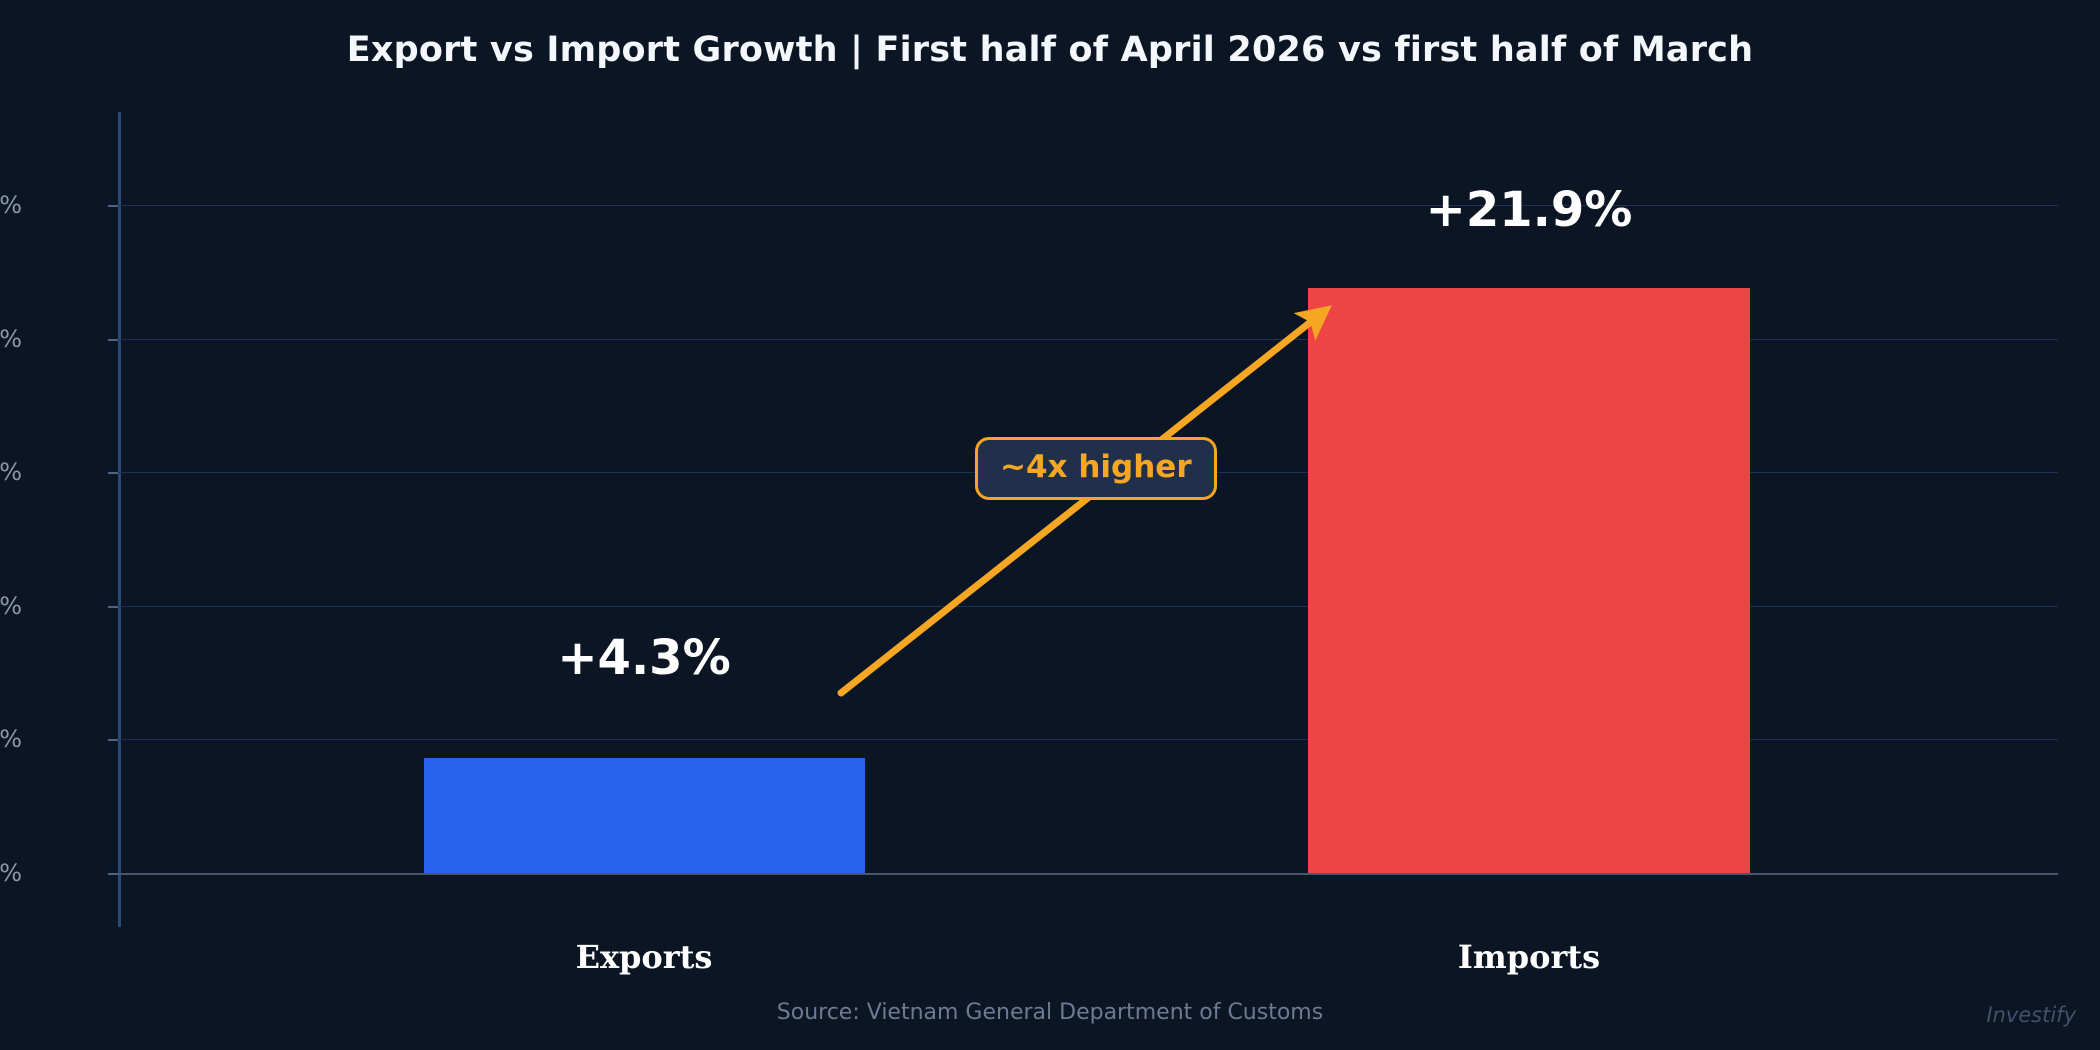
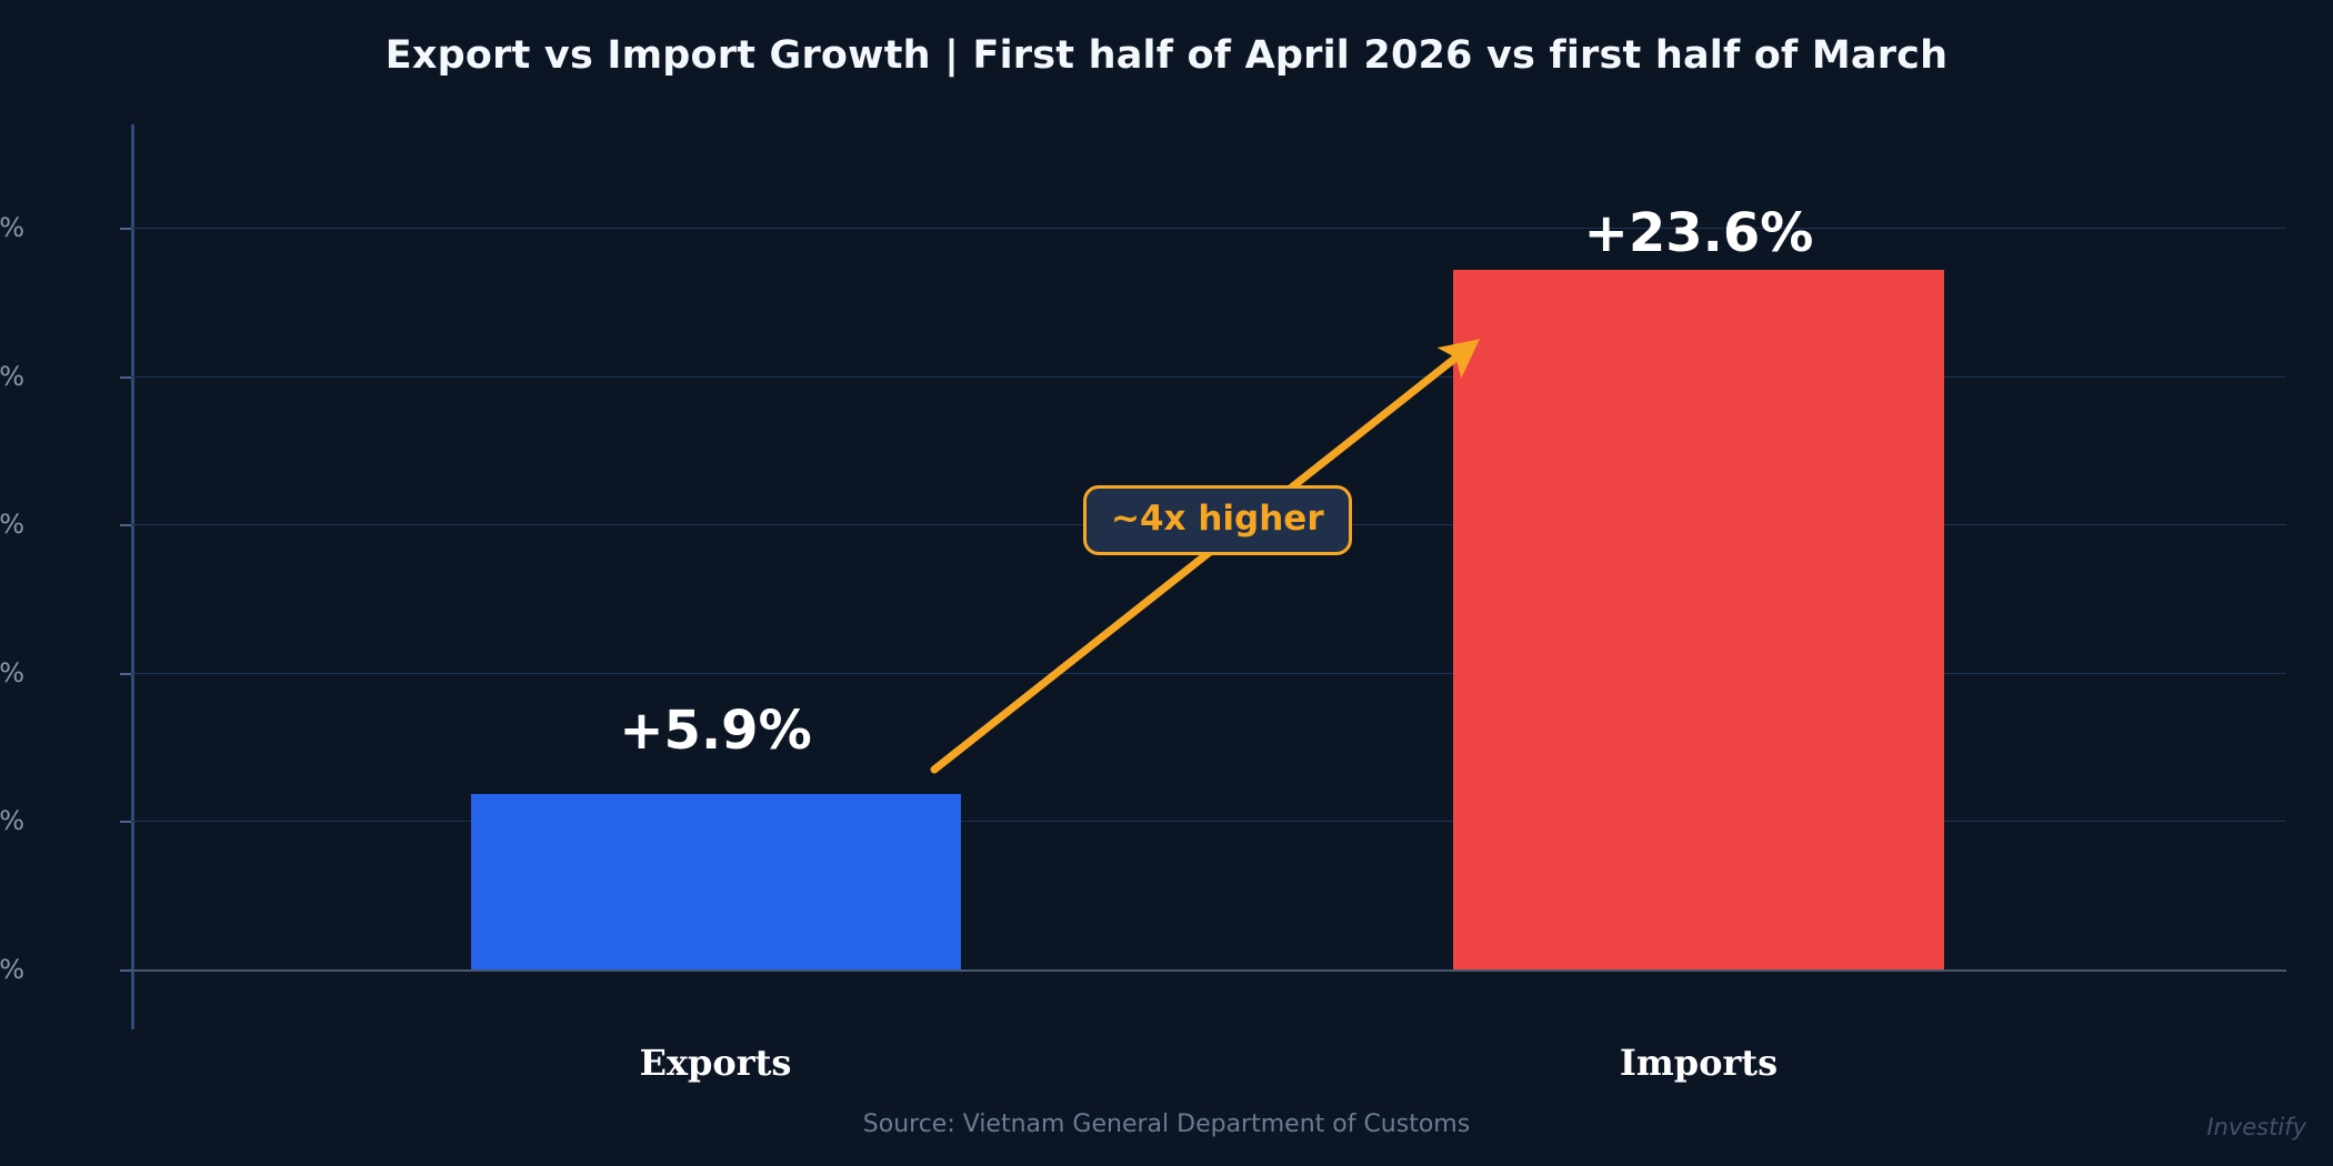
Exports: +4.3% -> +5.9%
Imports: +21.9% -> +23.6%
